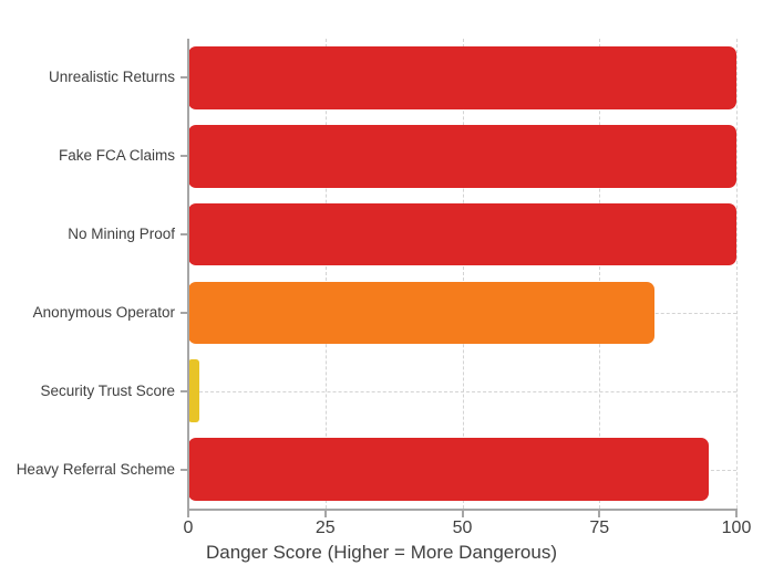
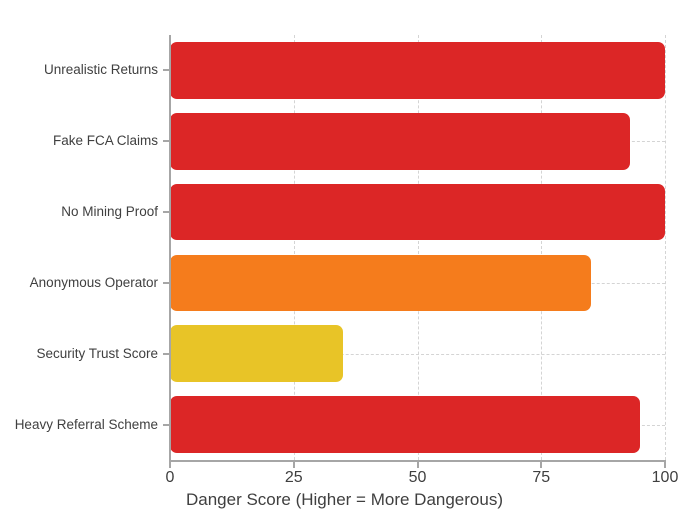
Fake FCA Claims: 100 -> 93
Security Trust Score: 2 -> 35
